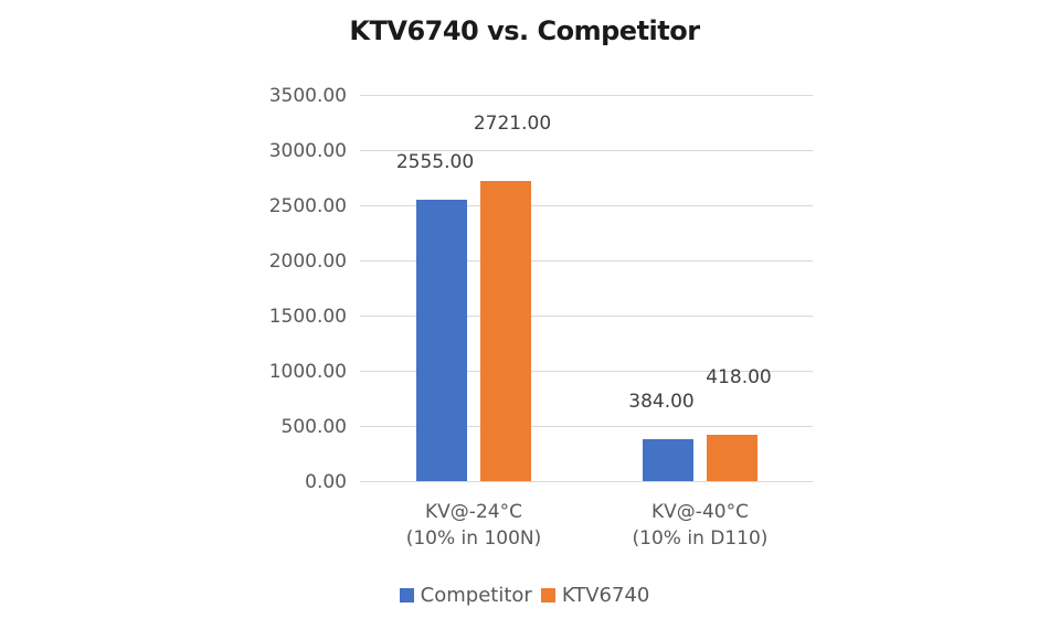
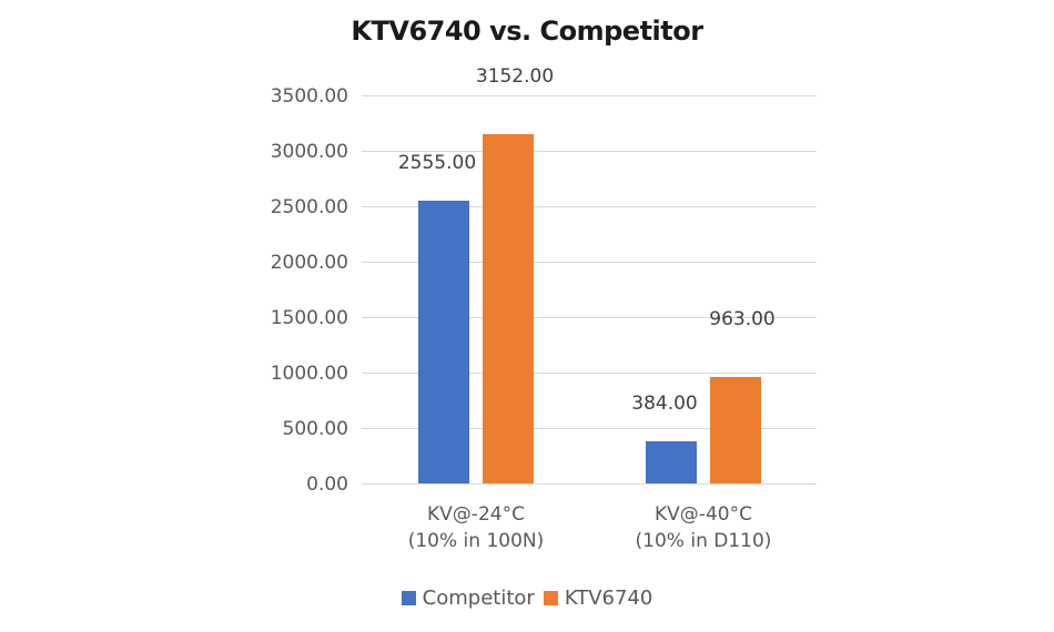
KTV6740/KV@-24°C (10% in 100N): 2721.00 -> 3152.00
KTV6740/KV@-40°C (10% in D110): 418.00 -> 963.00
